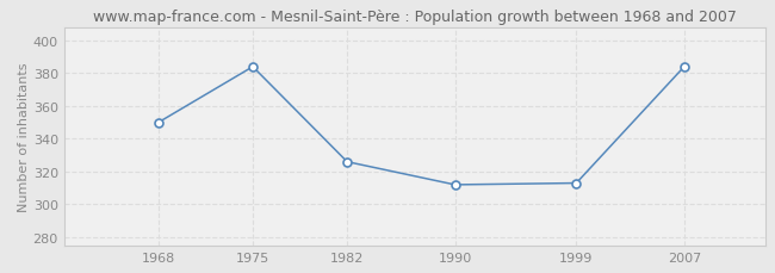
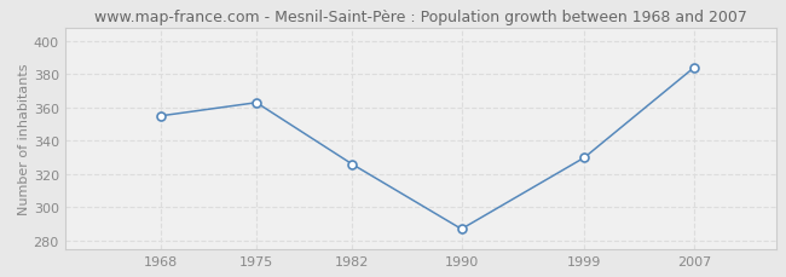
1968: 350 -> 355
1975: 384 -> 363
1990: 312 -> 287
1999: 313 -> 330
